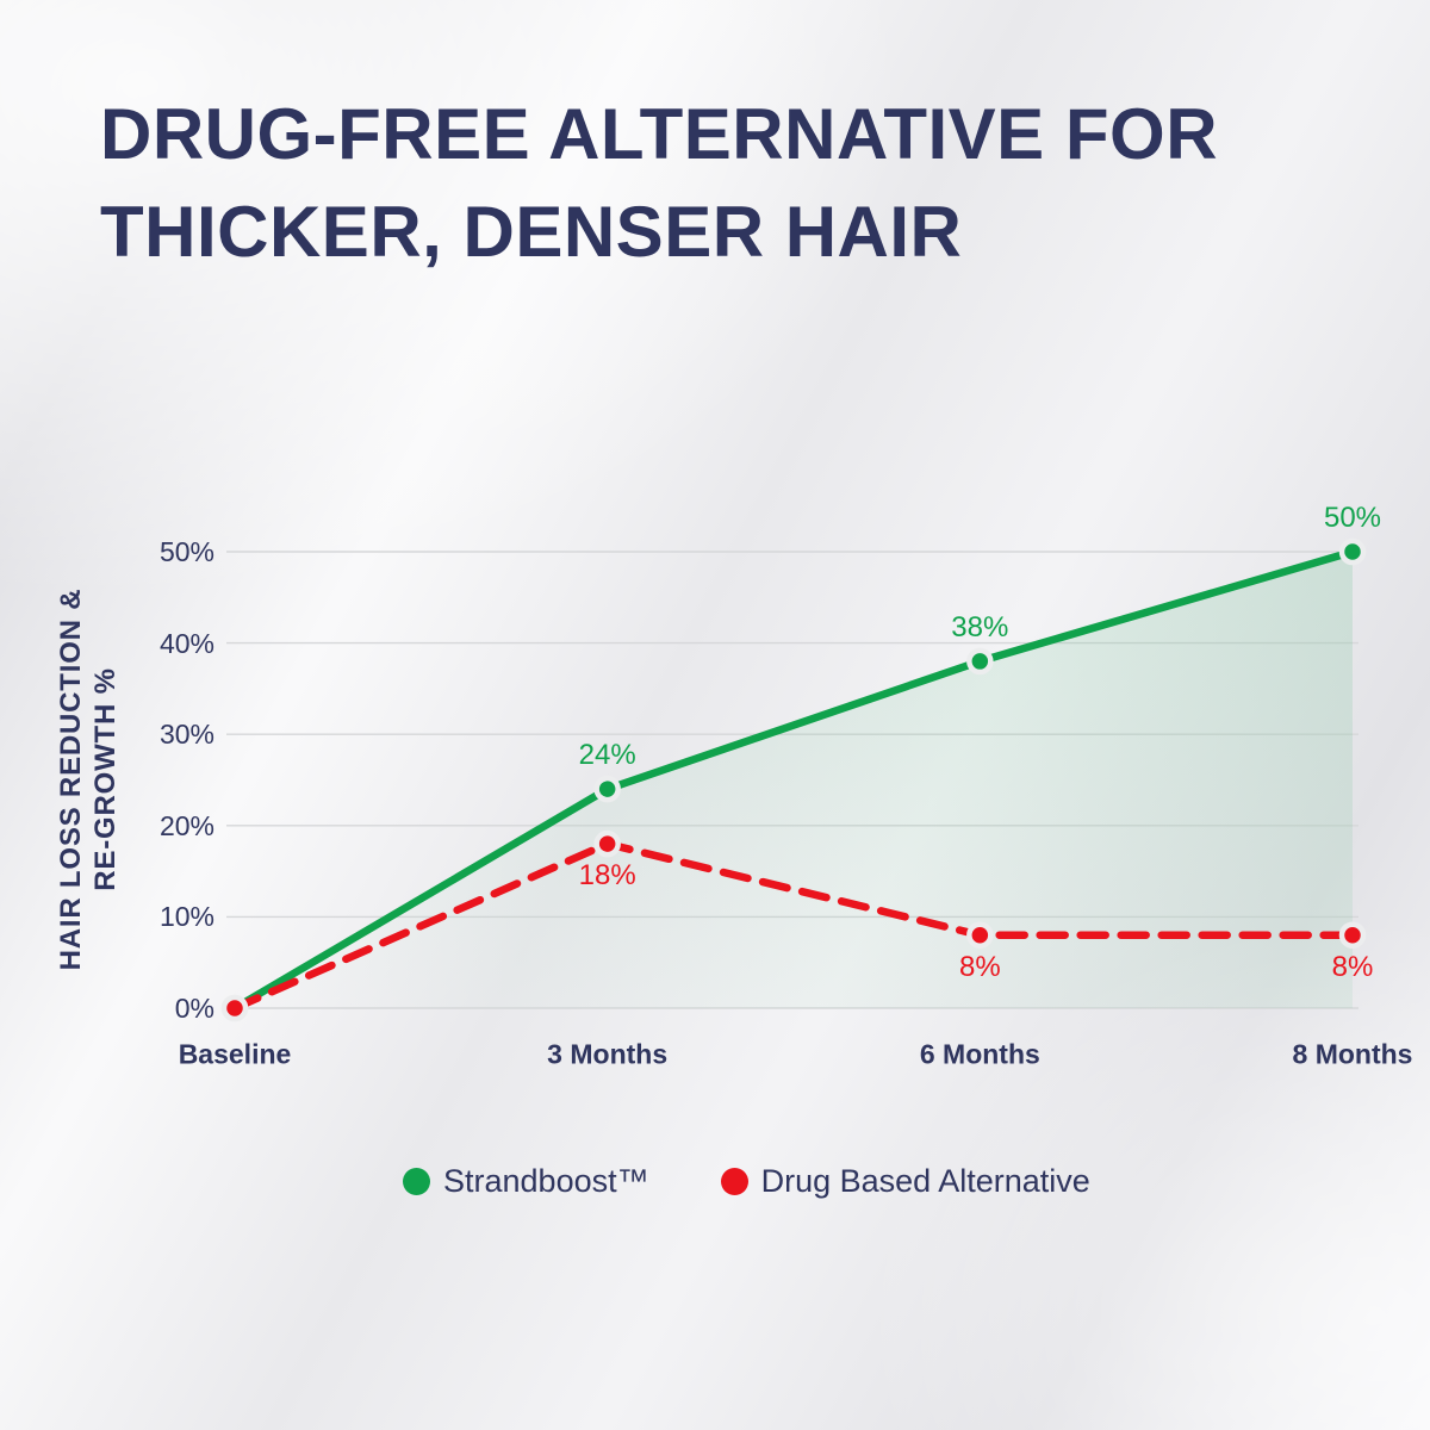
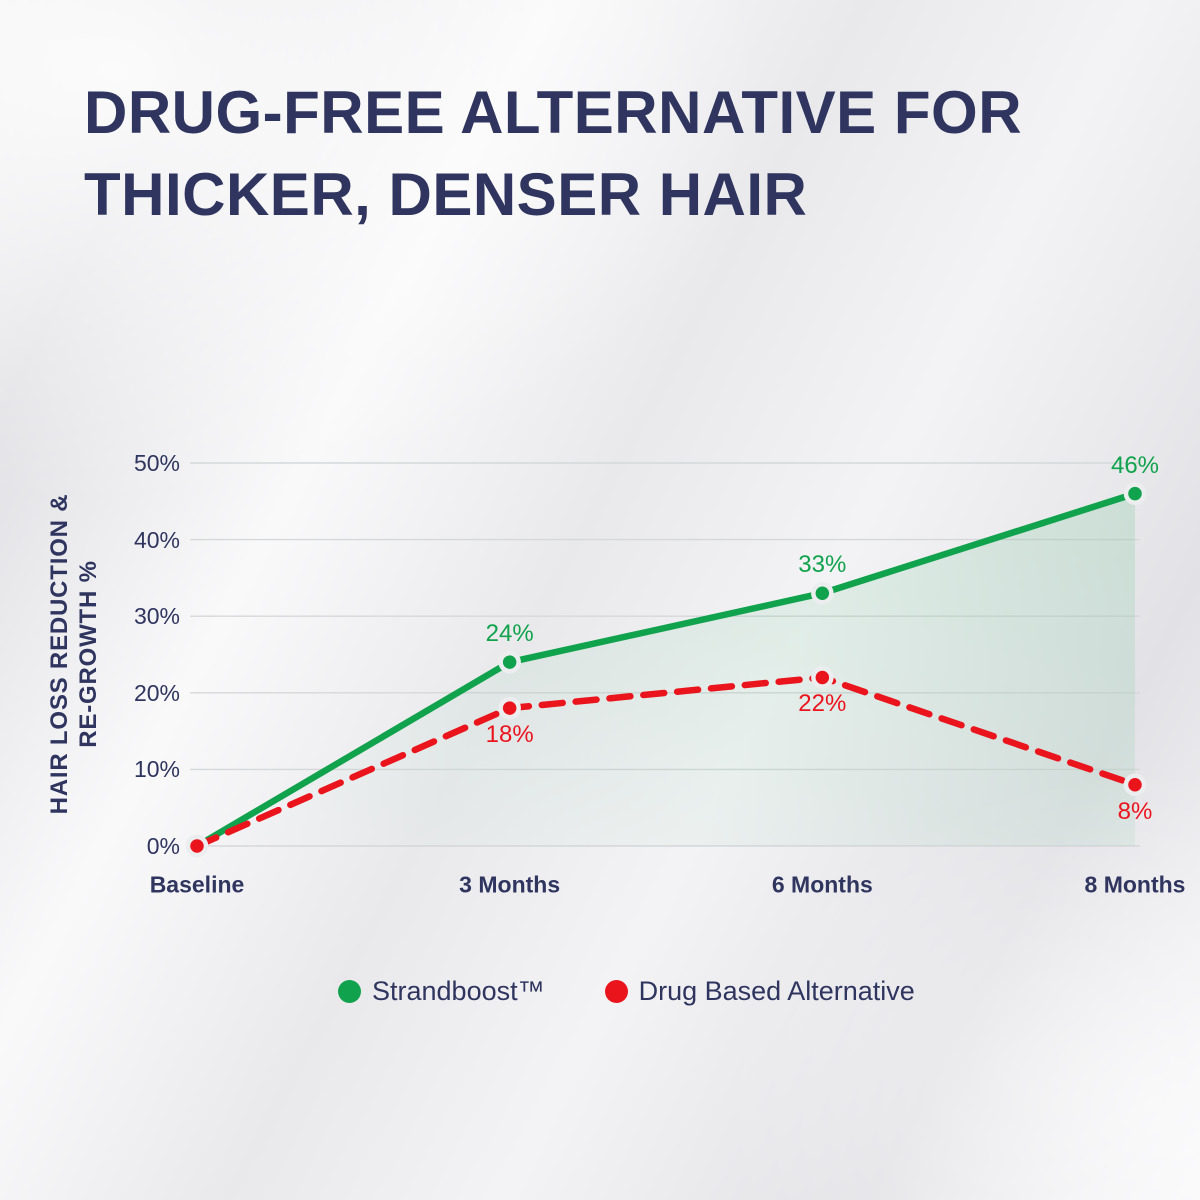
Strandboost™/6 Months: 38% -> 33%
Drug Based Alternative/6 Months: 8% -> 22%
Strandboost™/8 Months: 50% -> 46%
